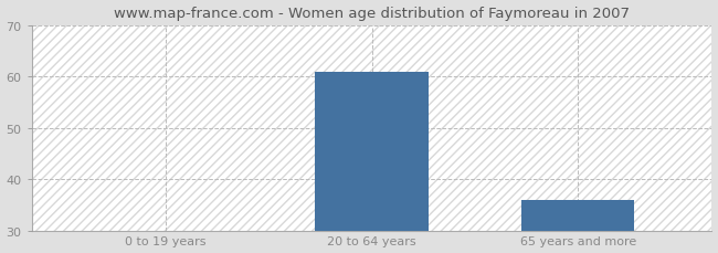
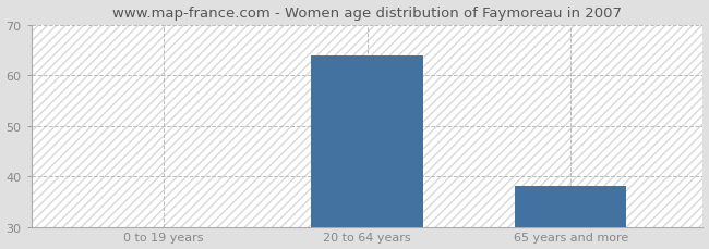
20 to 64 years: 61 -> 64
65 years and more: 36 -> 38
